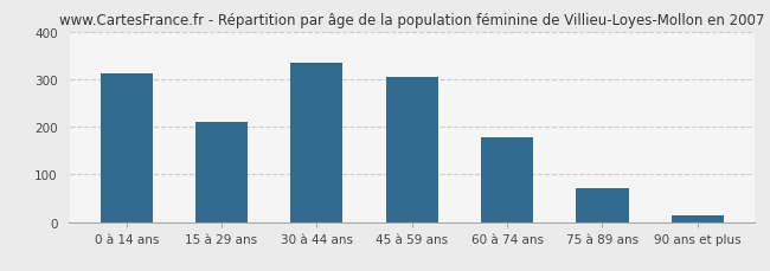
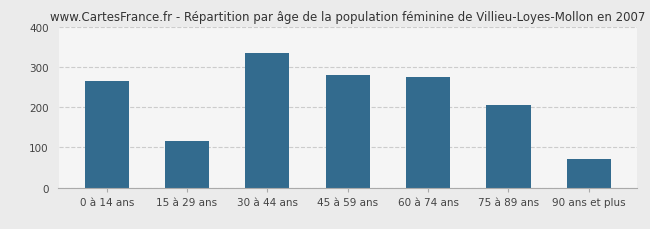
0 à 14 ans: 311 -> 265
15 à 29 ans: 210 -> 115
45 à 59 ans: 305 -> 280
60 à 74 ans: 179 -> 275
75 à 89 ans: 72 -> 205
90 ans et plus: 13 -> 70
